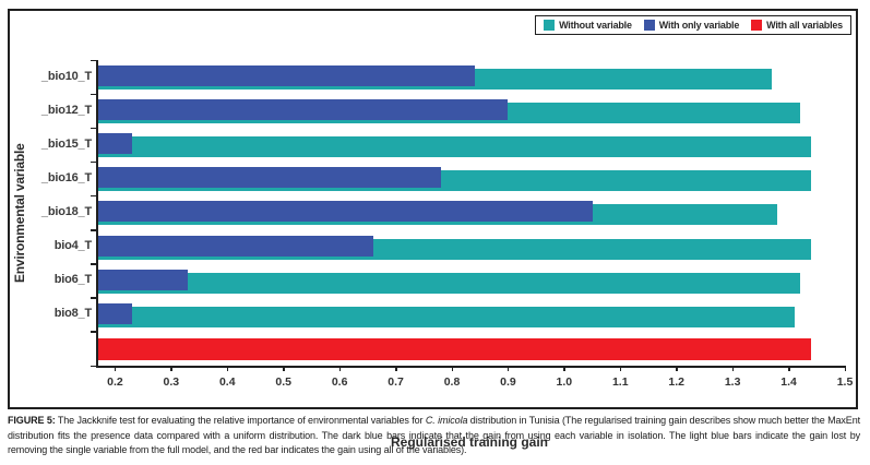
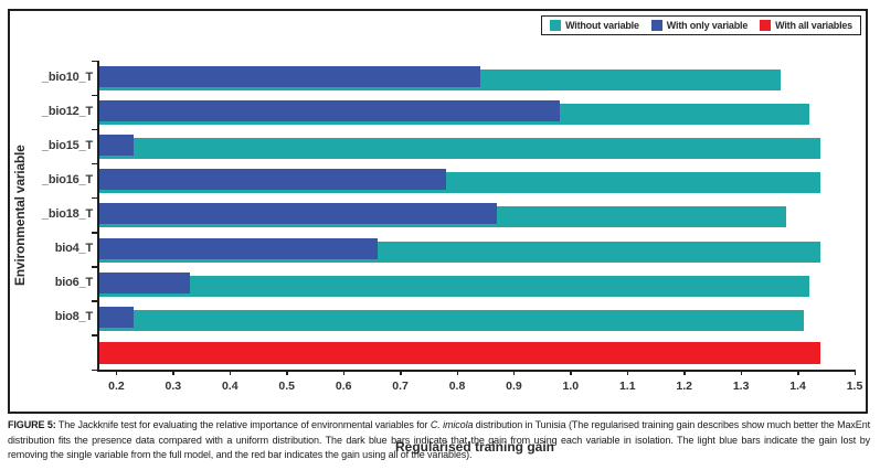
With only variable/_bio12_T: 0.90 -> 0.98
With only variable/_bio18_T: 1.05 -> 0.87
